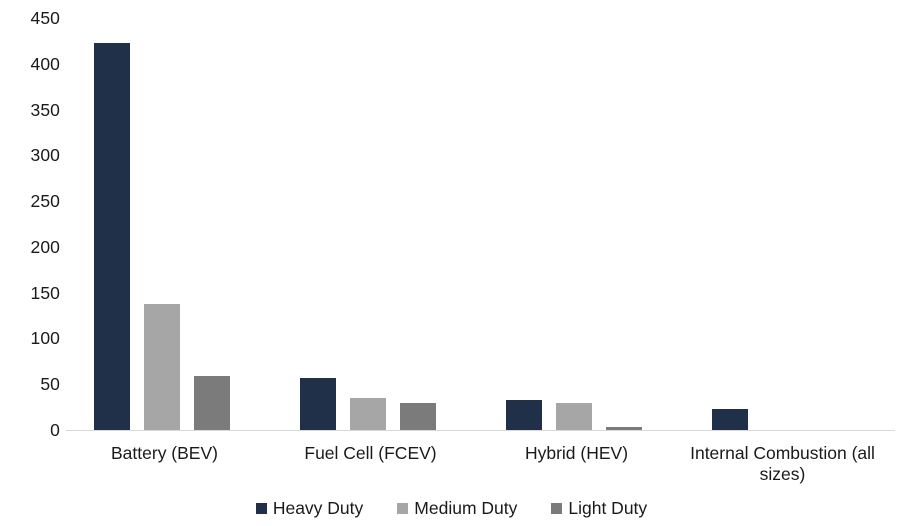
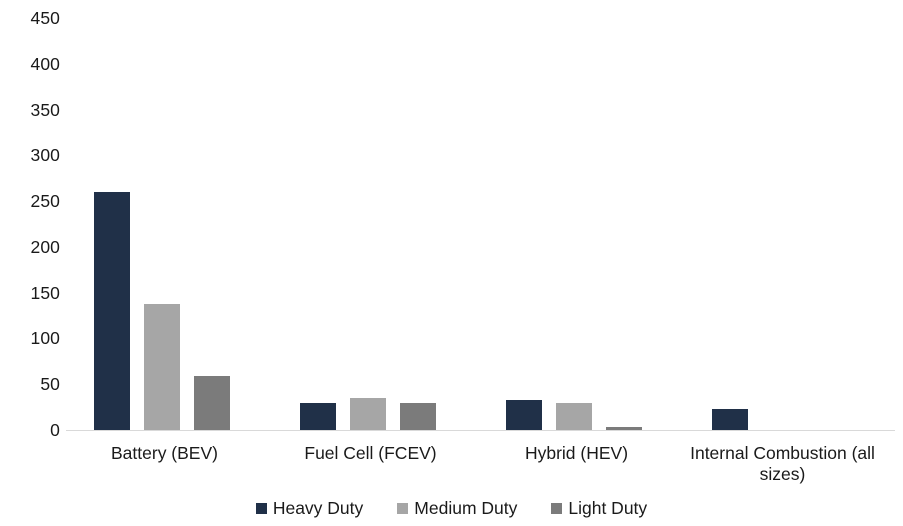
Heavy Duty/Battery (BEV): 420 -> 260
Heavy Duty/Fuel Cell (FCEV): 60 -> 30
